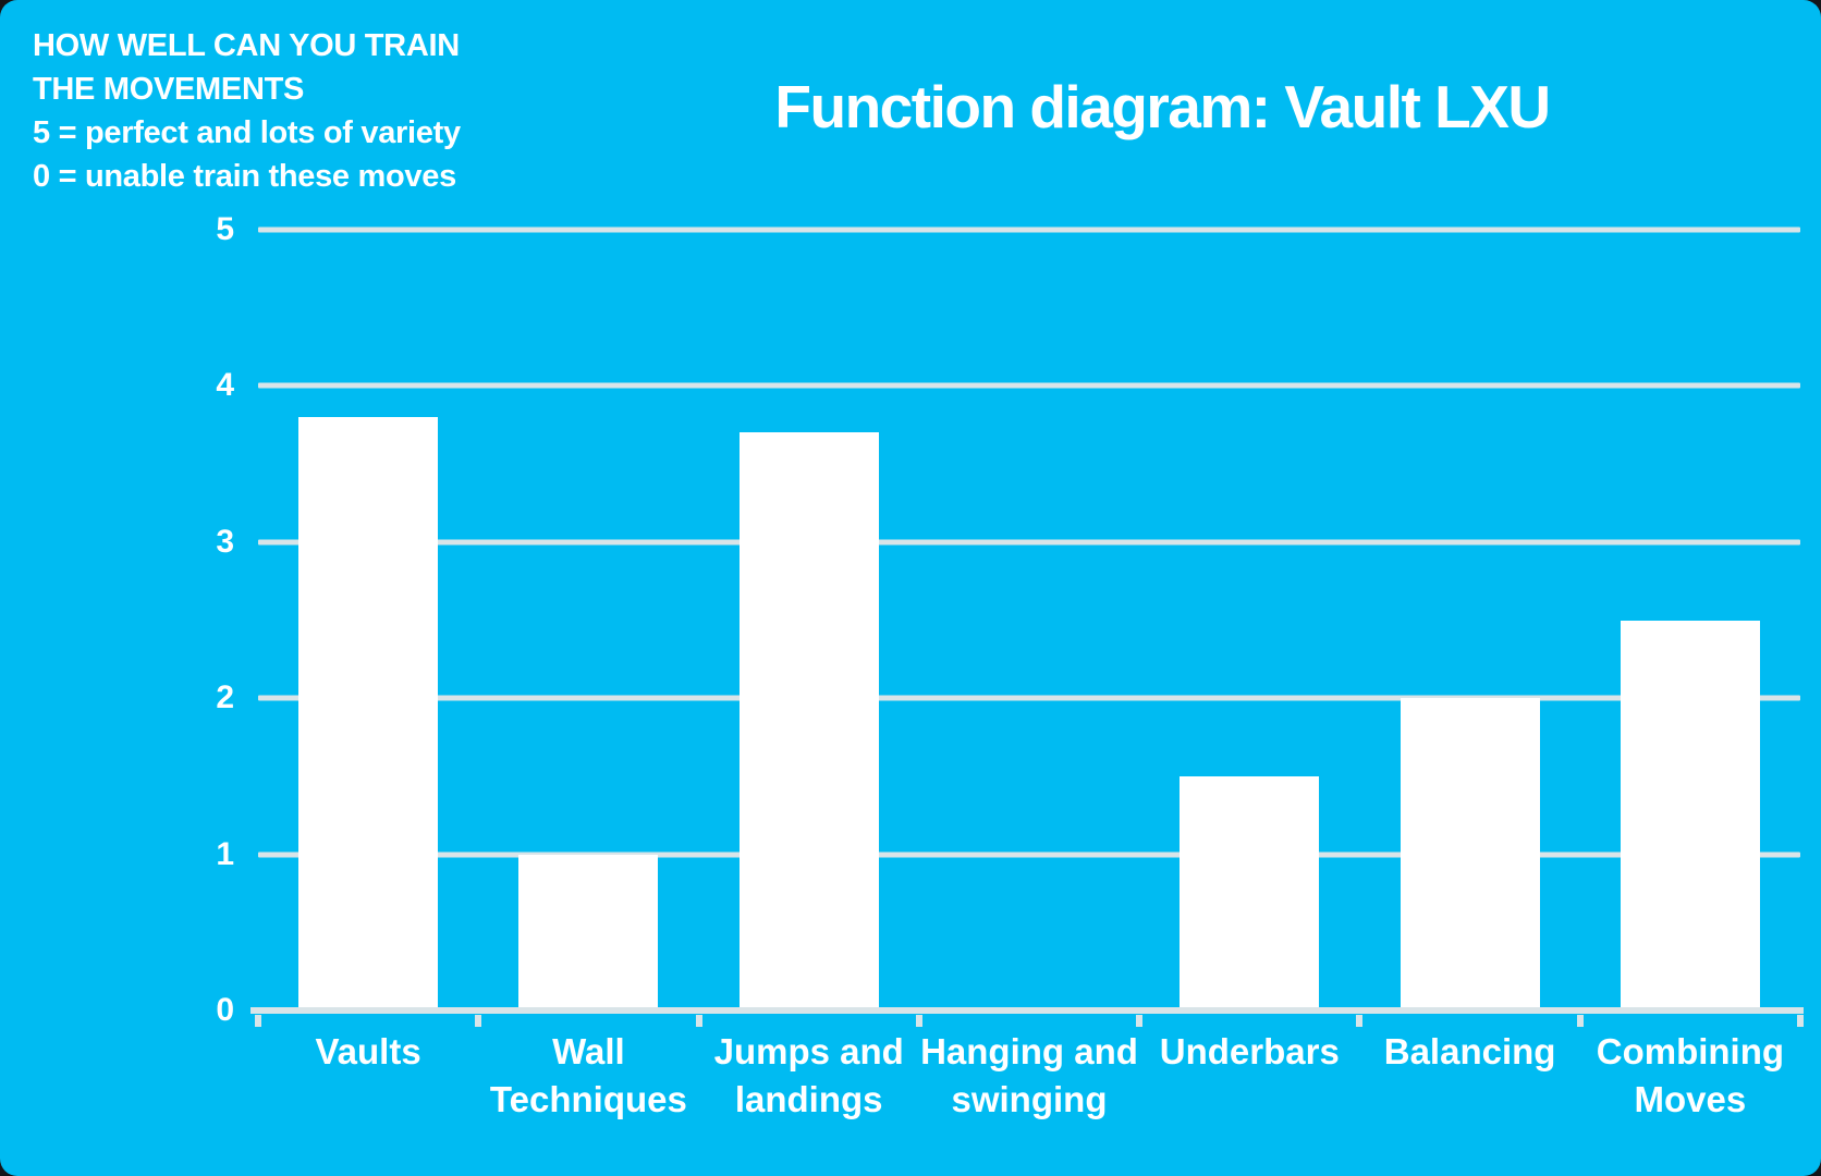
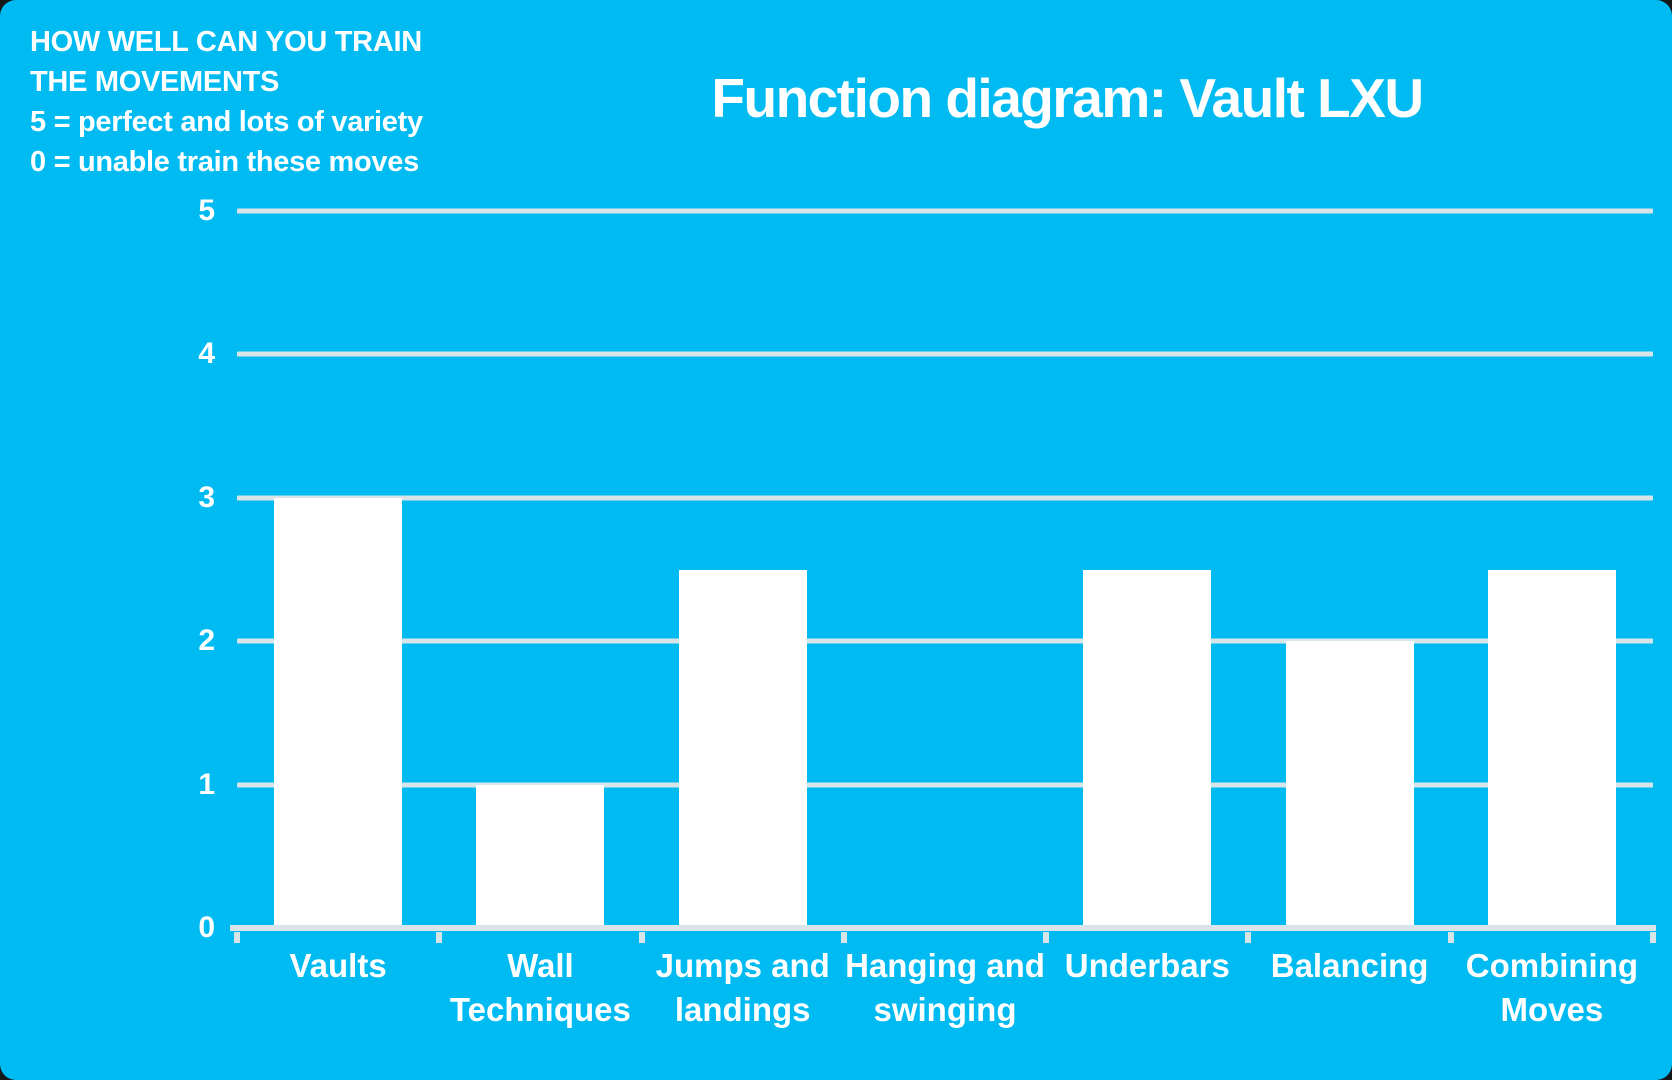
Vaults: 3.8 -> 3.0
Jumps and landings: 3.7 -> 2.5
Underbars: 1.5 -> 2.5
